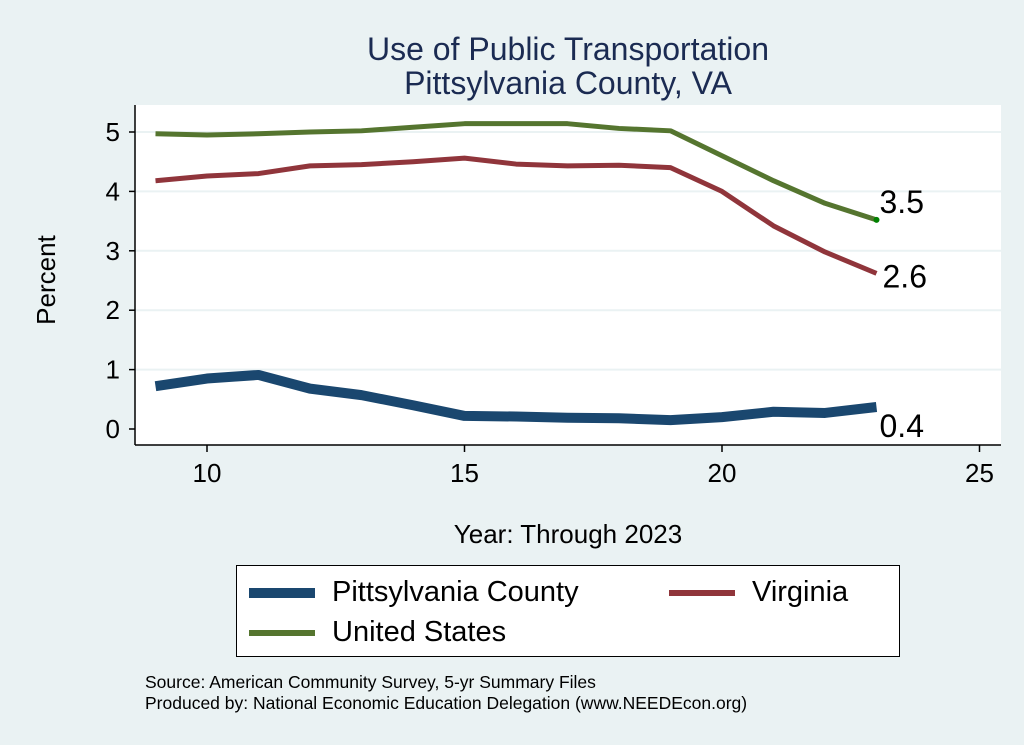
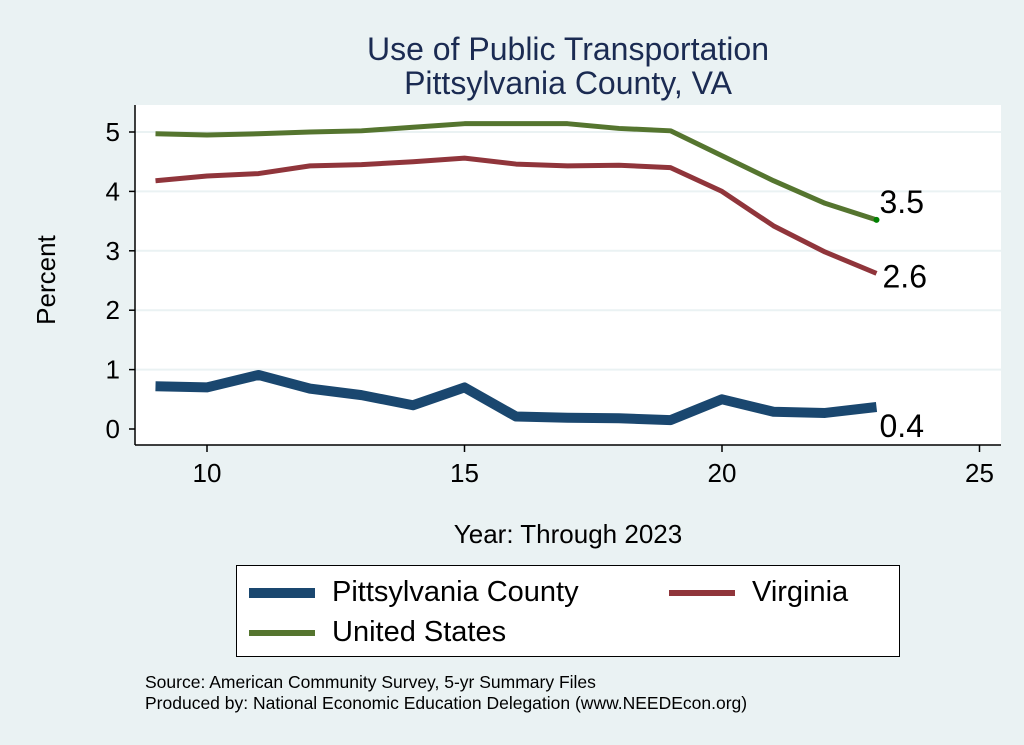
Pittsylvania County/10: 0.8 -> 0.7
Pittsylvania County/15: 0.2 -> 0.7
Pittsylvania County/20: 0.2 -> 0.5
